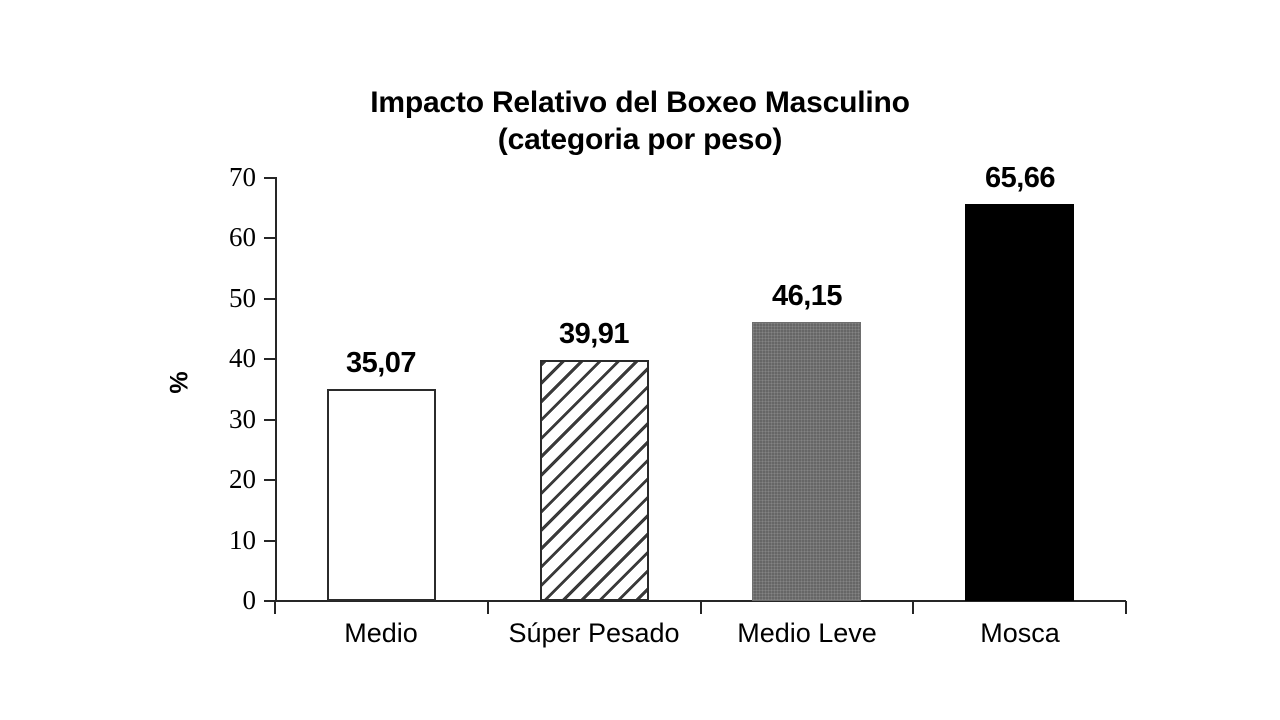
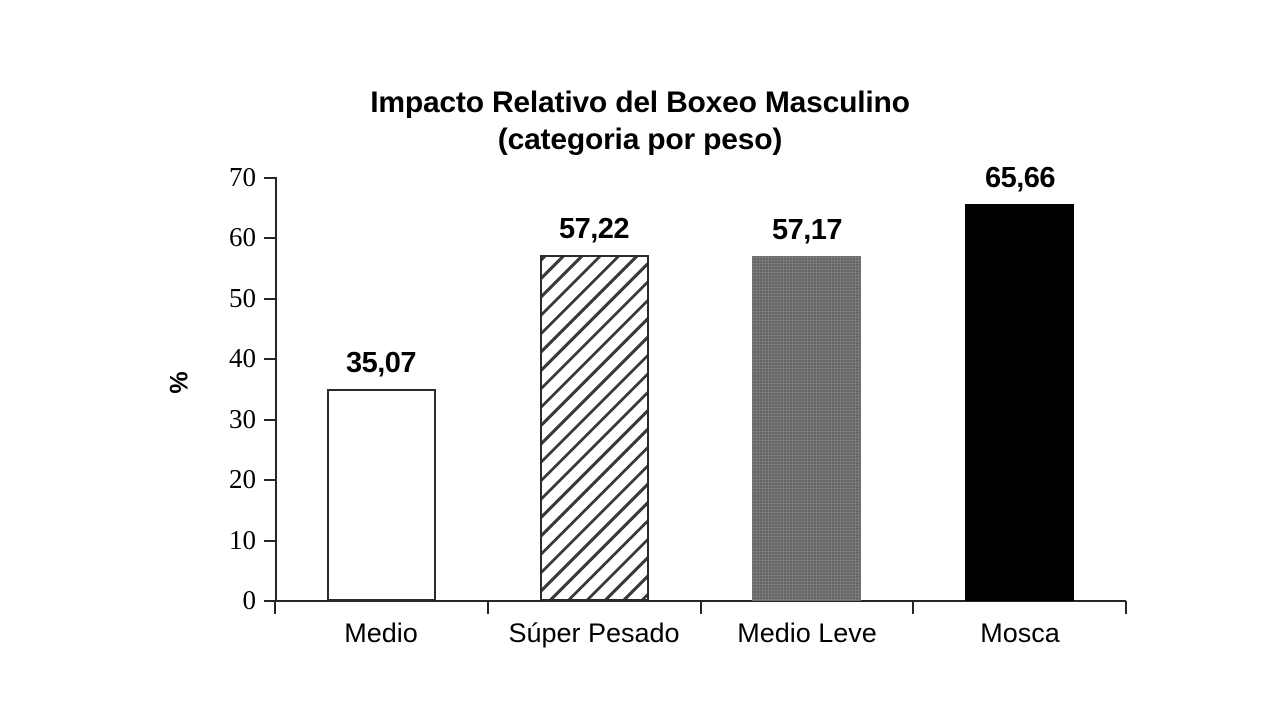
Súper Pesado: 39,91 -> 57,22
Medio Leve: 46,15 -> 57,17
